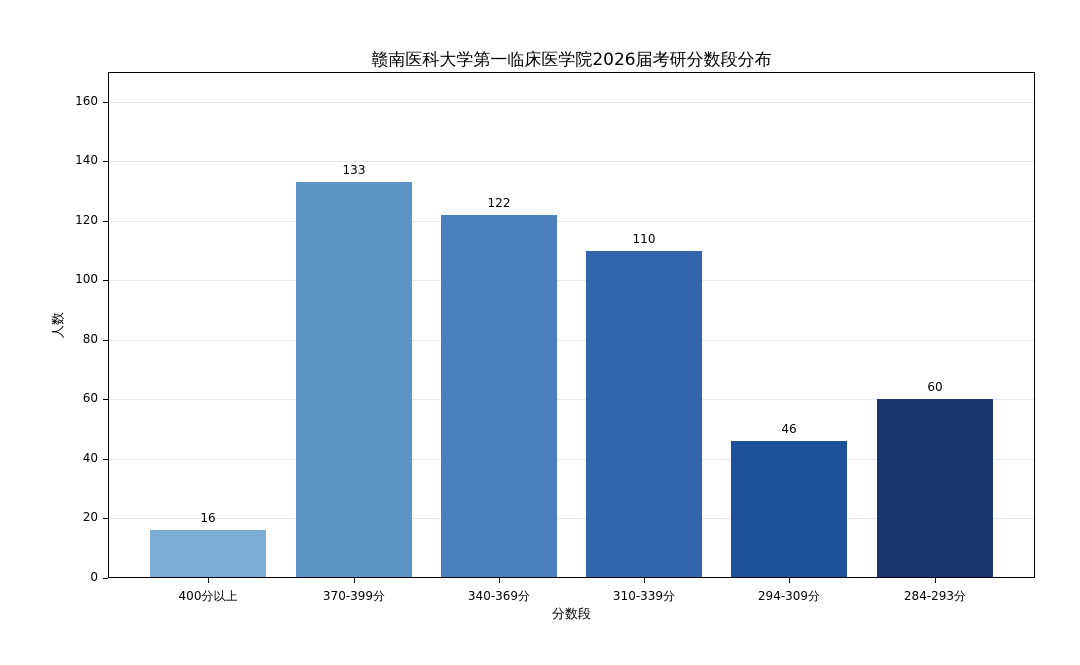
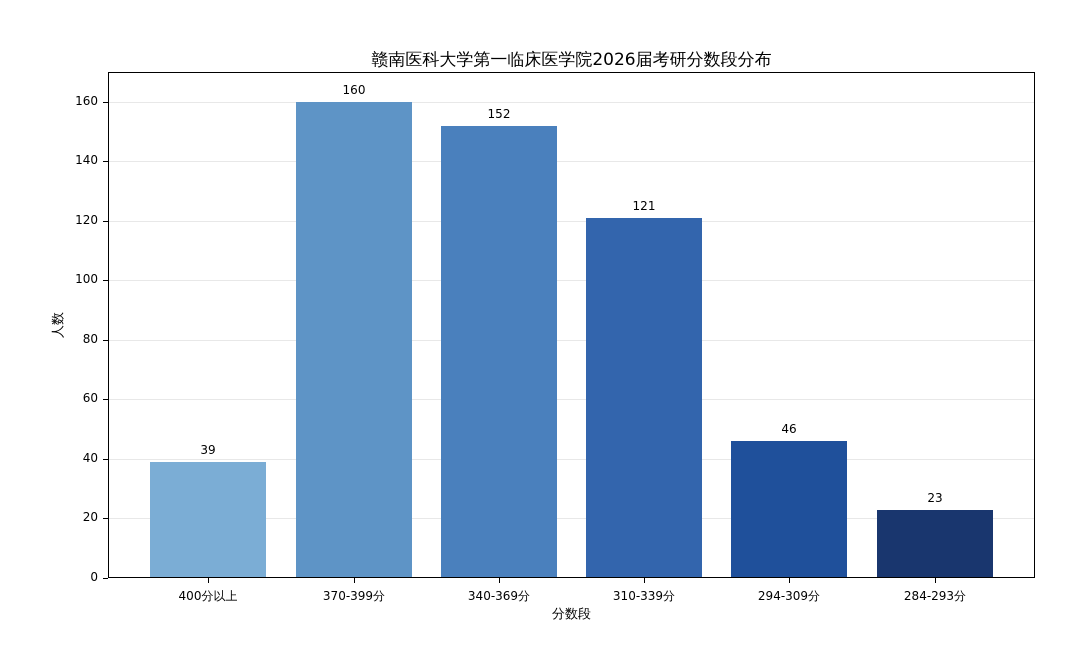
400分以上: 16 -> 39
370-399分: 133 -> 160
340-369分: 122 -> 152
310-339分: 110 -> 121
284-293分: 60 -> 23
